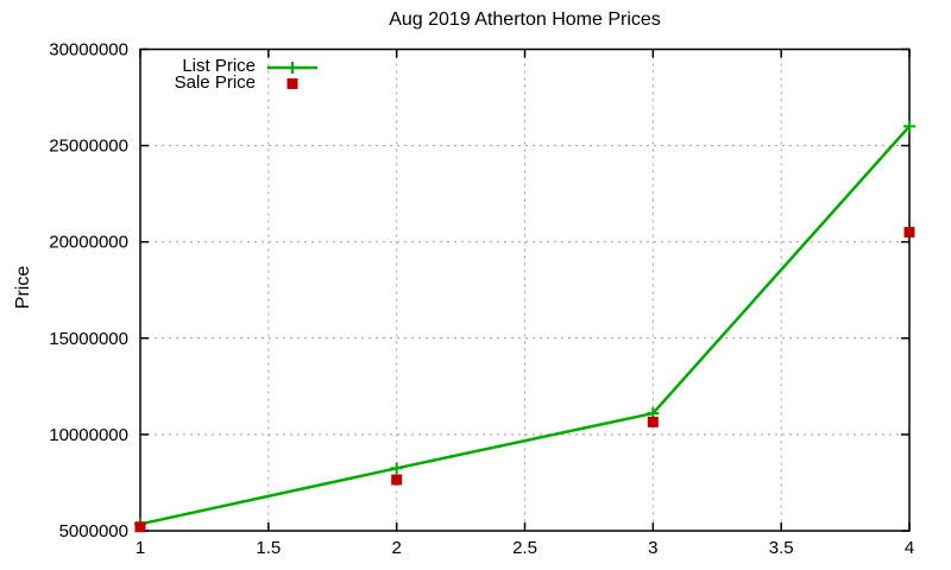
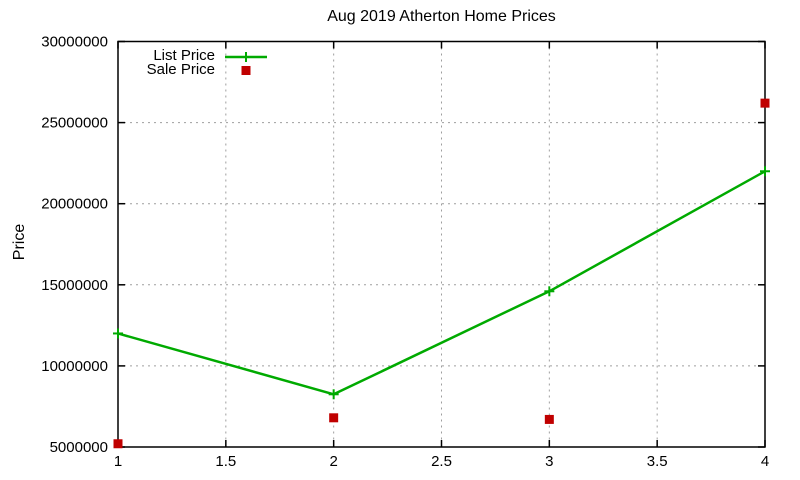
List Price/1: 5400000 -> 12000000
Sale Price/2: 7600000 -> 6800000
List Price/3: 11100000 -> 14600000
Sale Price/3: 10600000 -> 6700000
List Price/4: 26000000 -> 22000000
Sale Price/4: 20500000 -> 26200000
